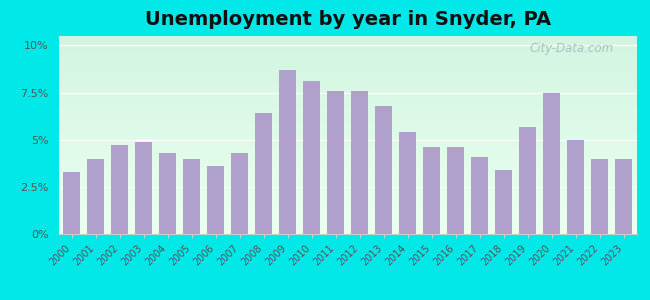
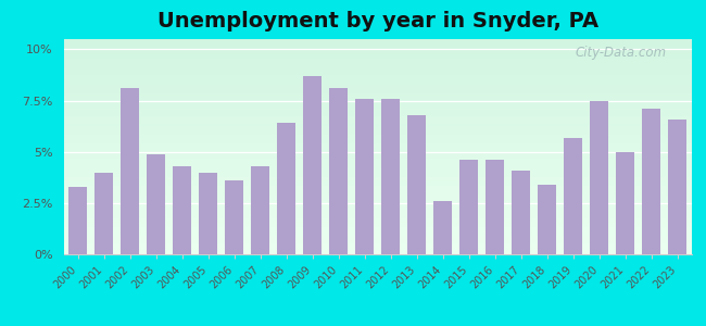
2002: 4.7% -> 8.1%
2014: 5.4% -> 2.6%
2022: 4.0% -> 7.1%
2023: 4.0% -> 6.6%
